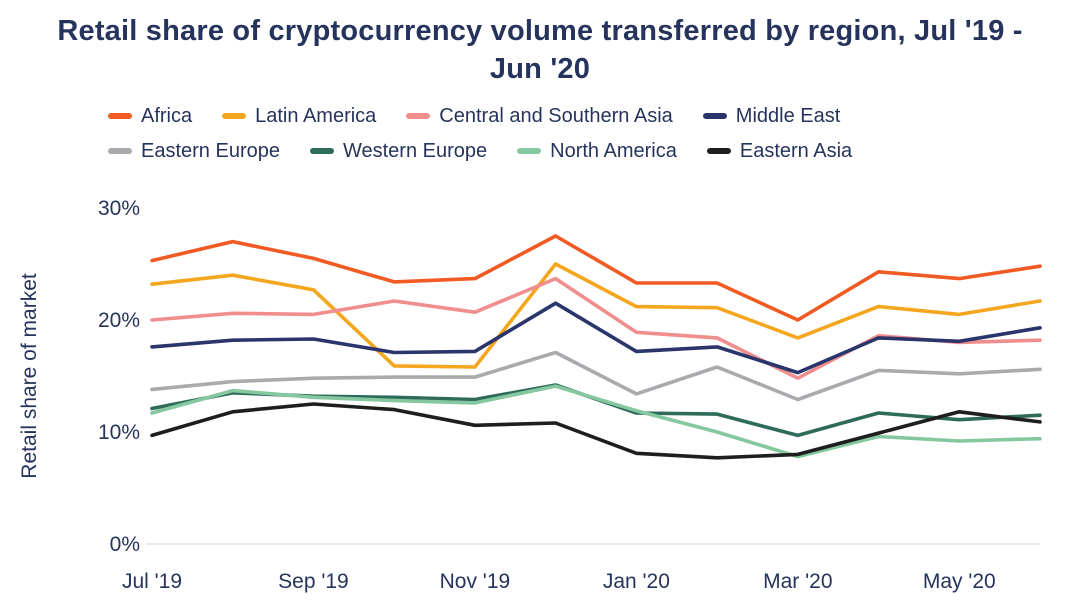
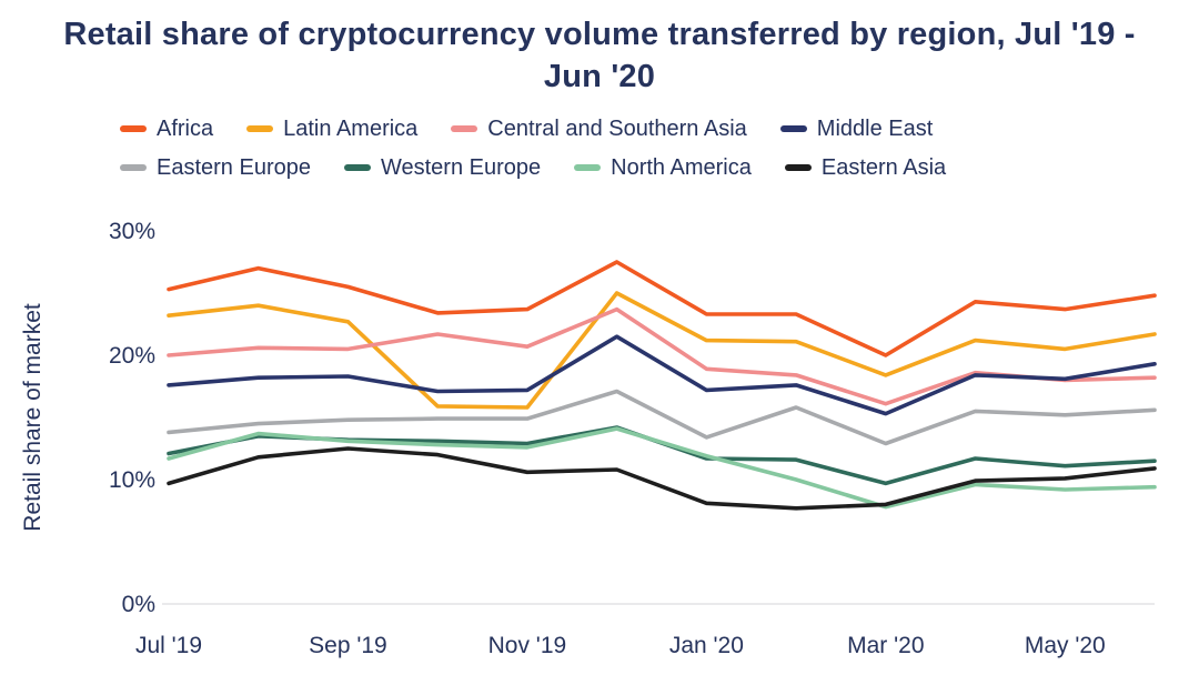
Central and Southern Asia/Mar '20: 14.8% -> 16.1%
Eastern Asia/May '20: 11.8% -> 10.1%
